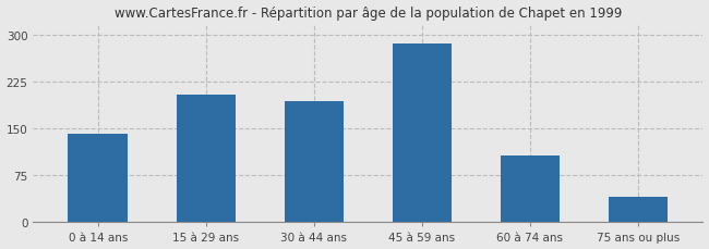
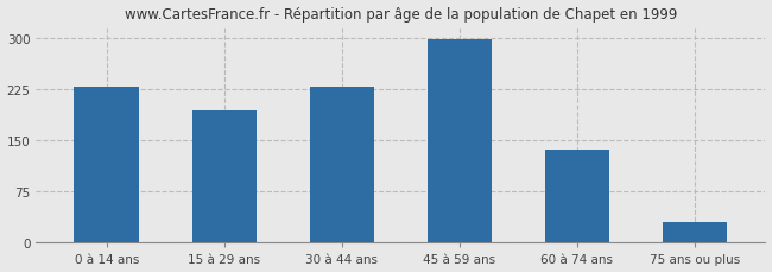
0 à 14 ans: 142 -> 228
15 à 29 ans: 204 -> 193
30 à 44 ans: 194 -> 229
45 à 59 ans: 286 -> 298
60 à 74 ans: 106 -> 136
75 ans ou plus: 40 -> 30
